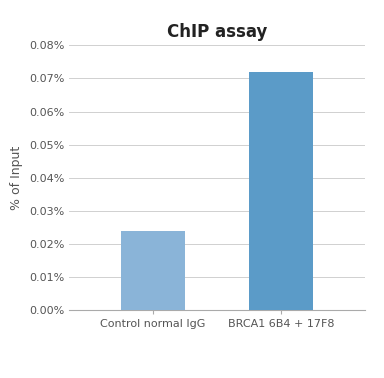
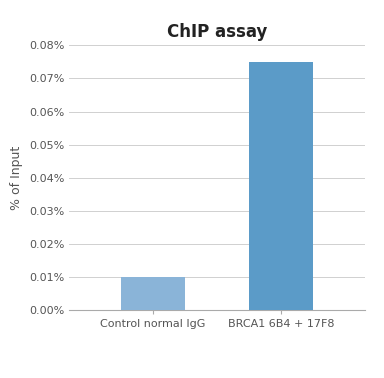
Control normal IgG: 0.024% -> 0.010%
BRCA1 6B4 + 17F8: 0.072% -> 0.075%
